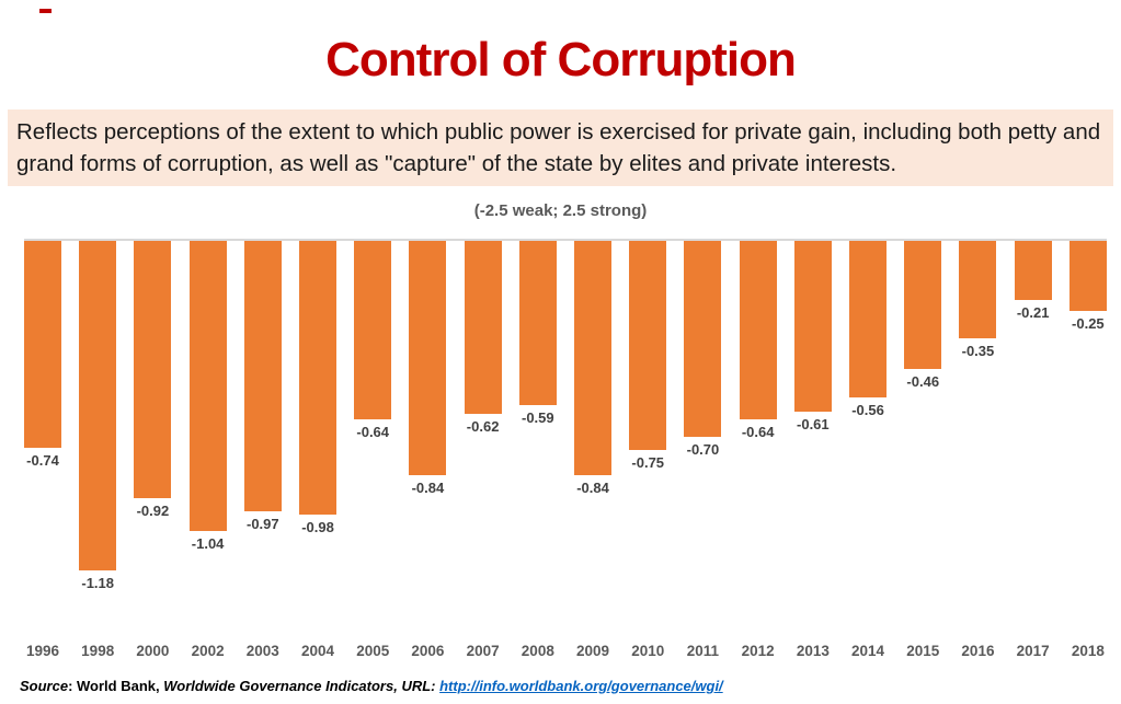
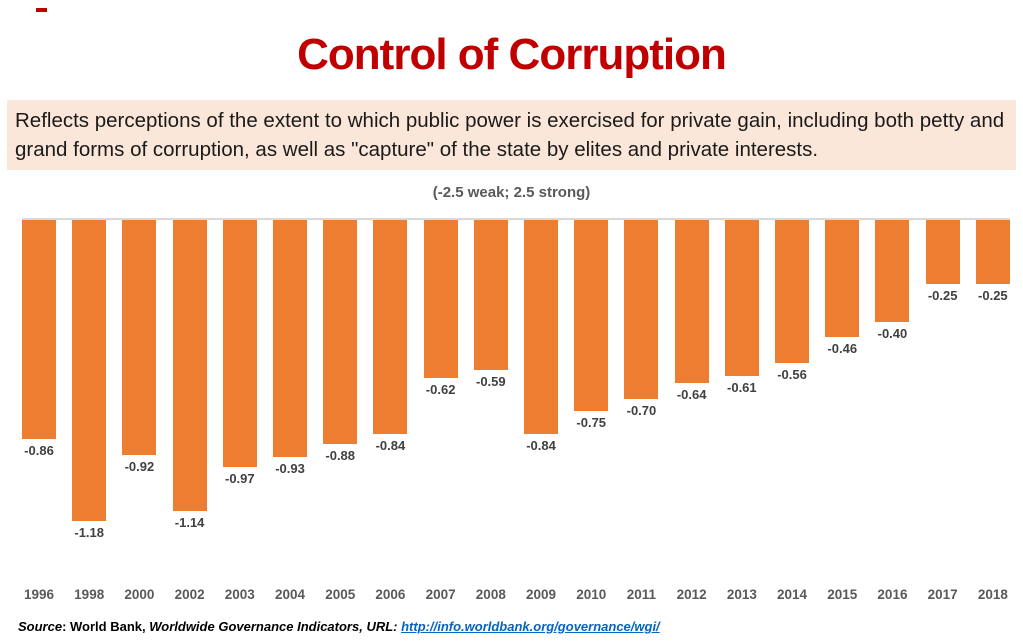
1996: -0.74 -> -0.86
2002: -1.04 -> -1.14
2004: -0.98 -> -0.93
2005: -0.64 -> -0.88
2016: -0.35 -> -0.40
2017: -0.21 -> -0.25
